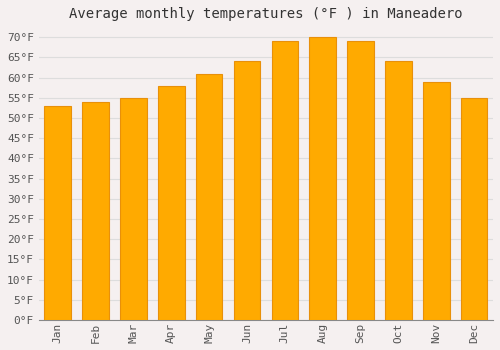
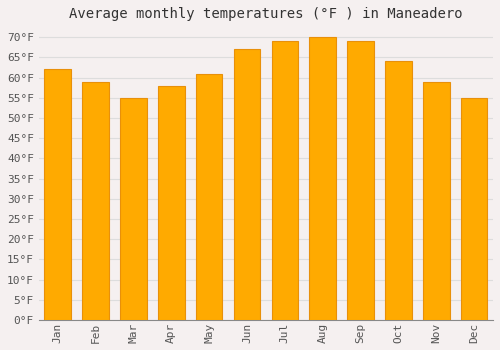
Jan: 53°F -> 62°F
Feb: 54°F -> 59°F
Jun: 64°F -> 67°F
